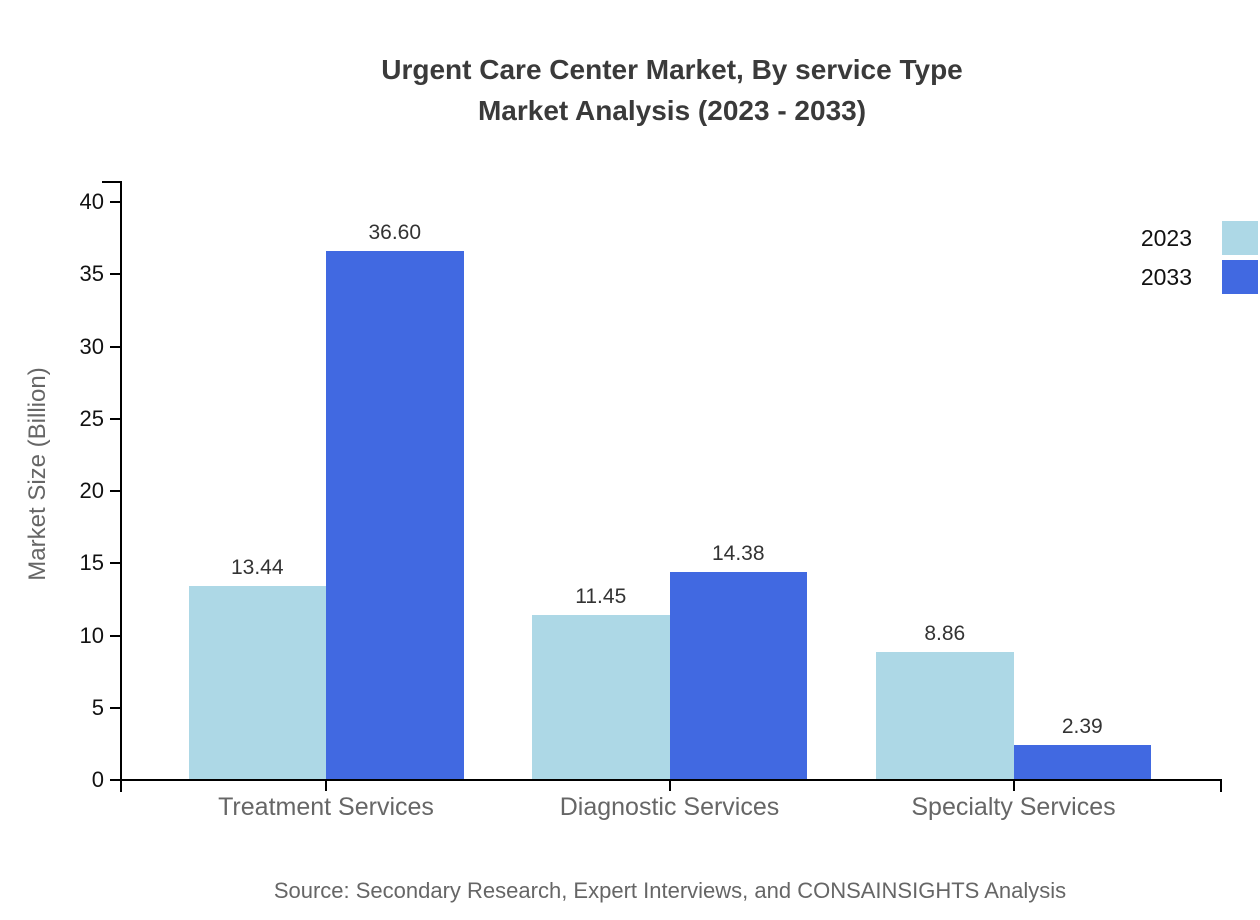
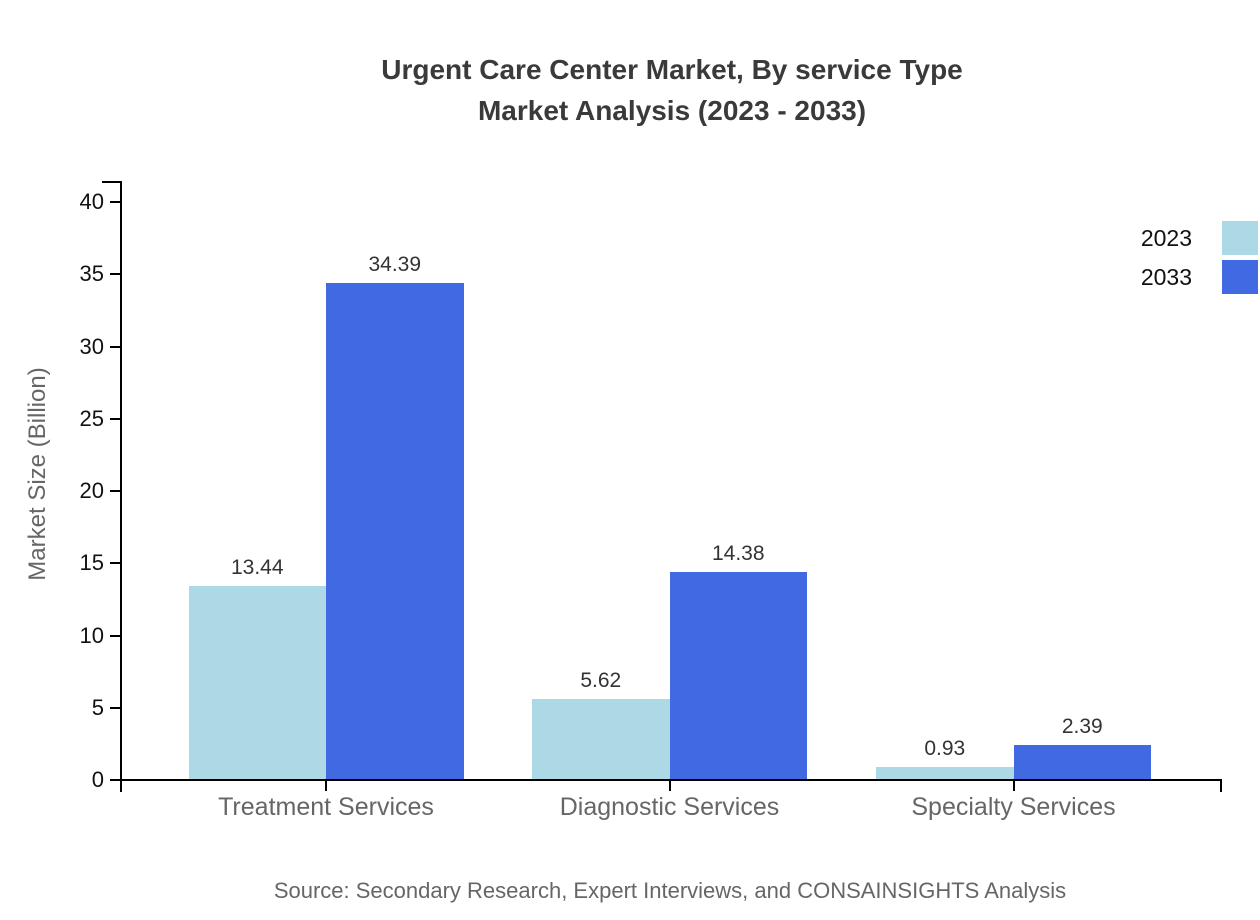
2033/Treatment Services: 36.60 -> 34.39
2023/Diagnostic Services: 11.45 -> 5.62
2023/Specialty Services: 8.86 -> 0.93
